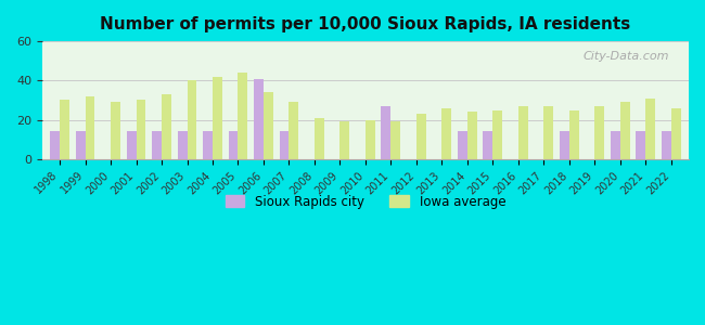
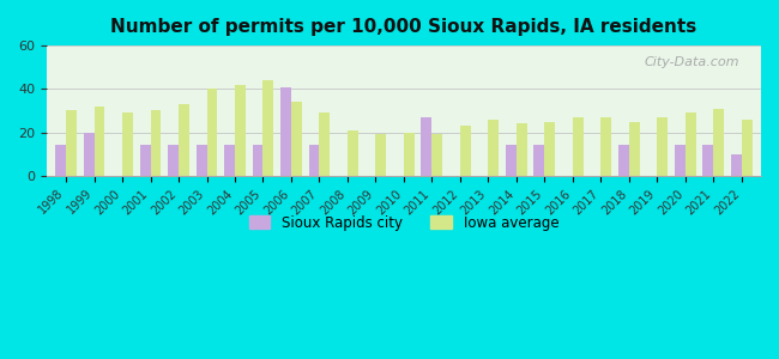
Sioux Rapids city/1999: 14 -> 20
Sioux Rapids city/2022: 14 -> 10
